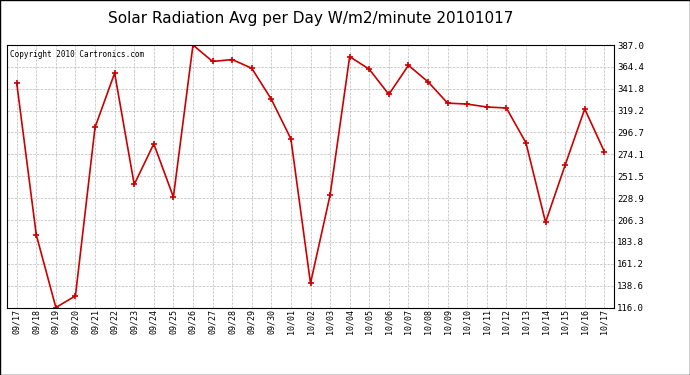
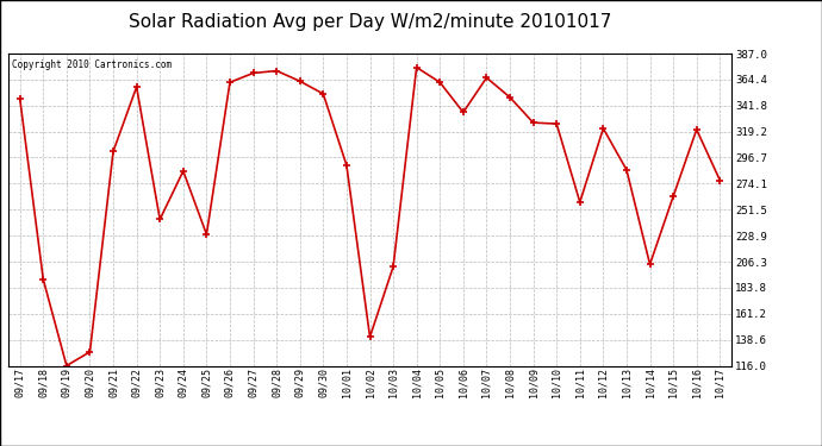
09/26: 387 -> 362
09/30: 331 -> 352
10/03: 232 -> 202
10/11: 323 -> 258
